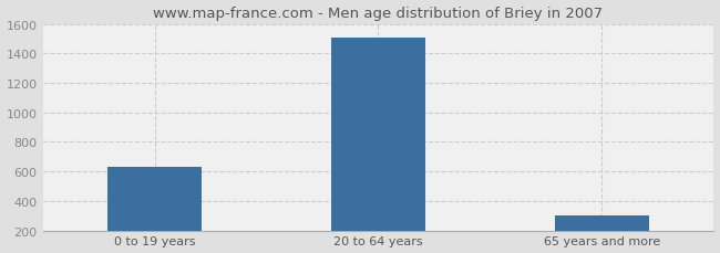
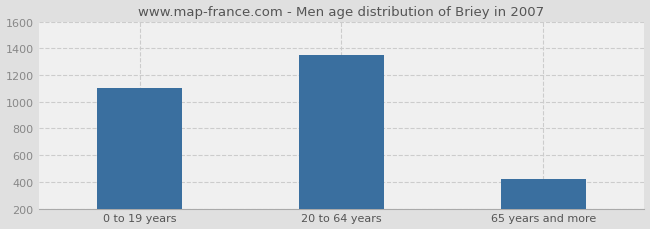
0 to 19 years: 630 -> 1100
20 to 64 years: 1510 -> 1350
65 years and more: 300 -> 420
